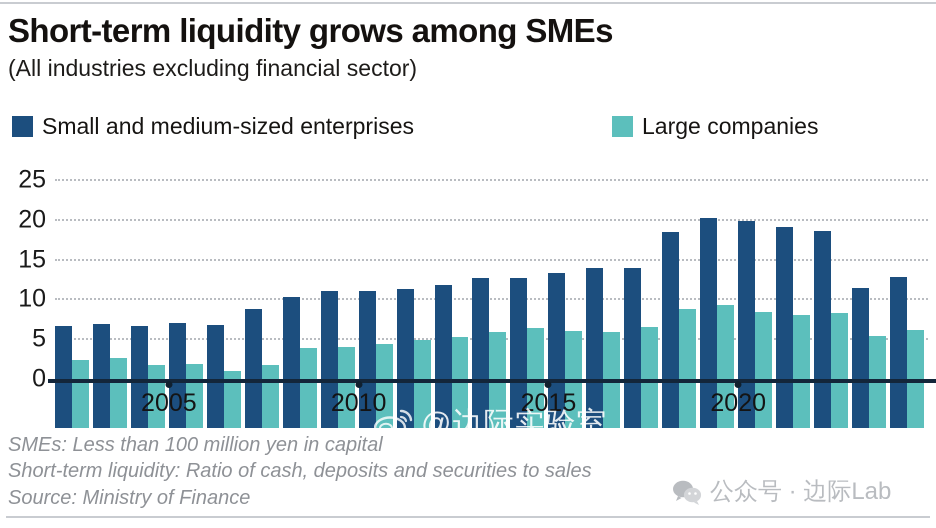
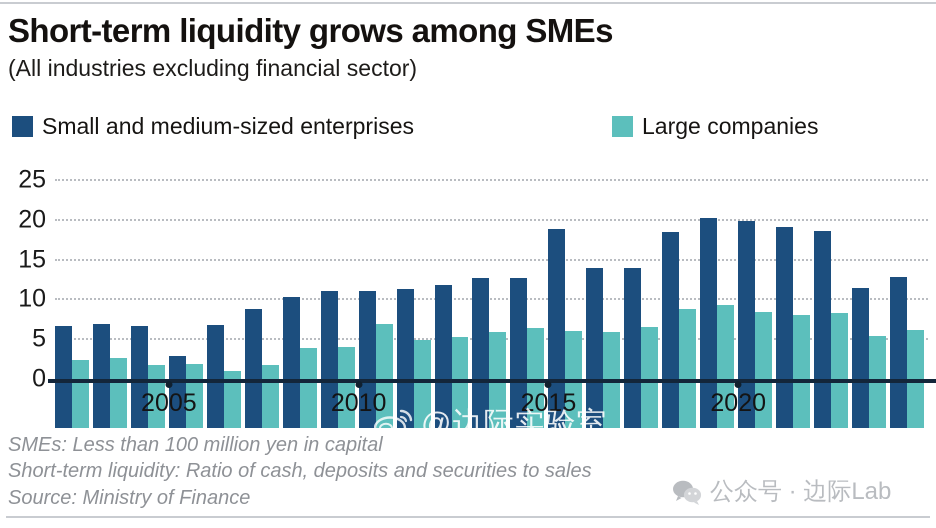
Small and medium-sized enterprises/2005: 13 -> 9
Large companies/2010: 11 -> 13
Small and medium-sized enterprises/2015: 20 -> 25
